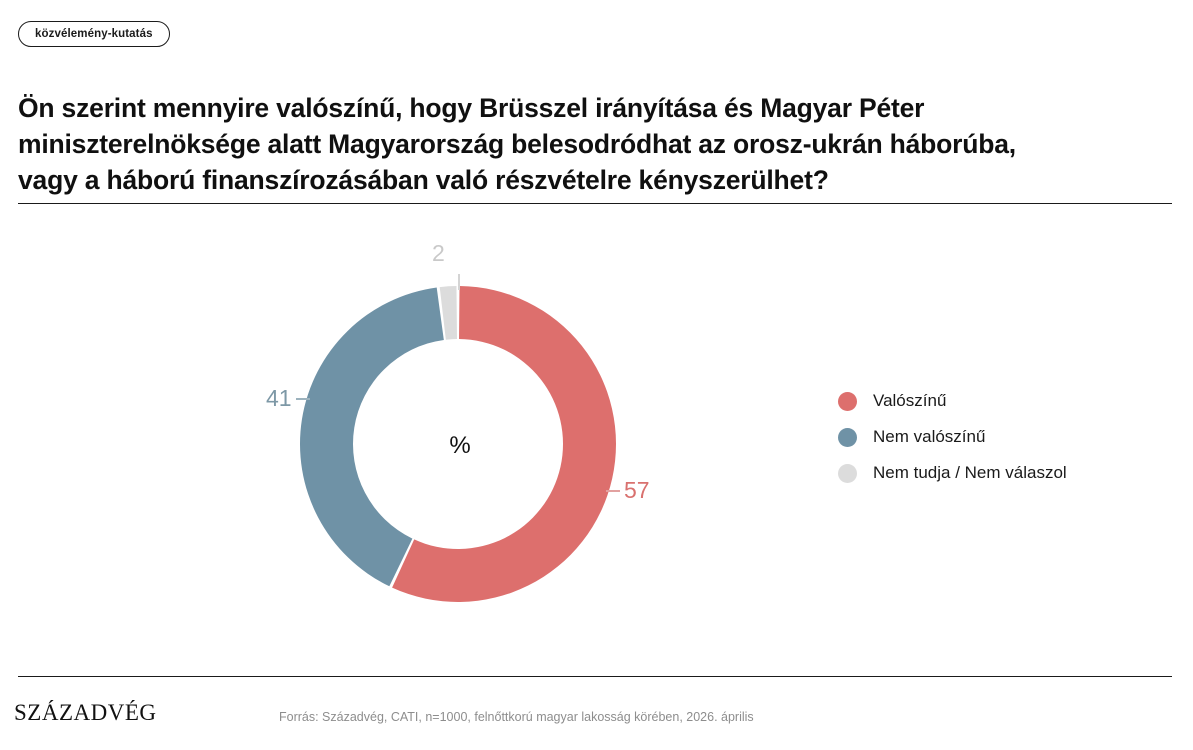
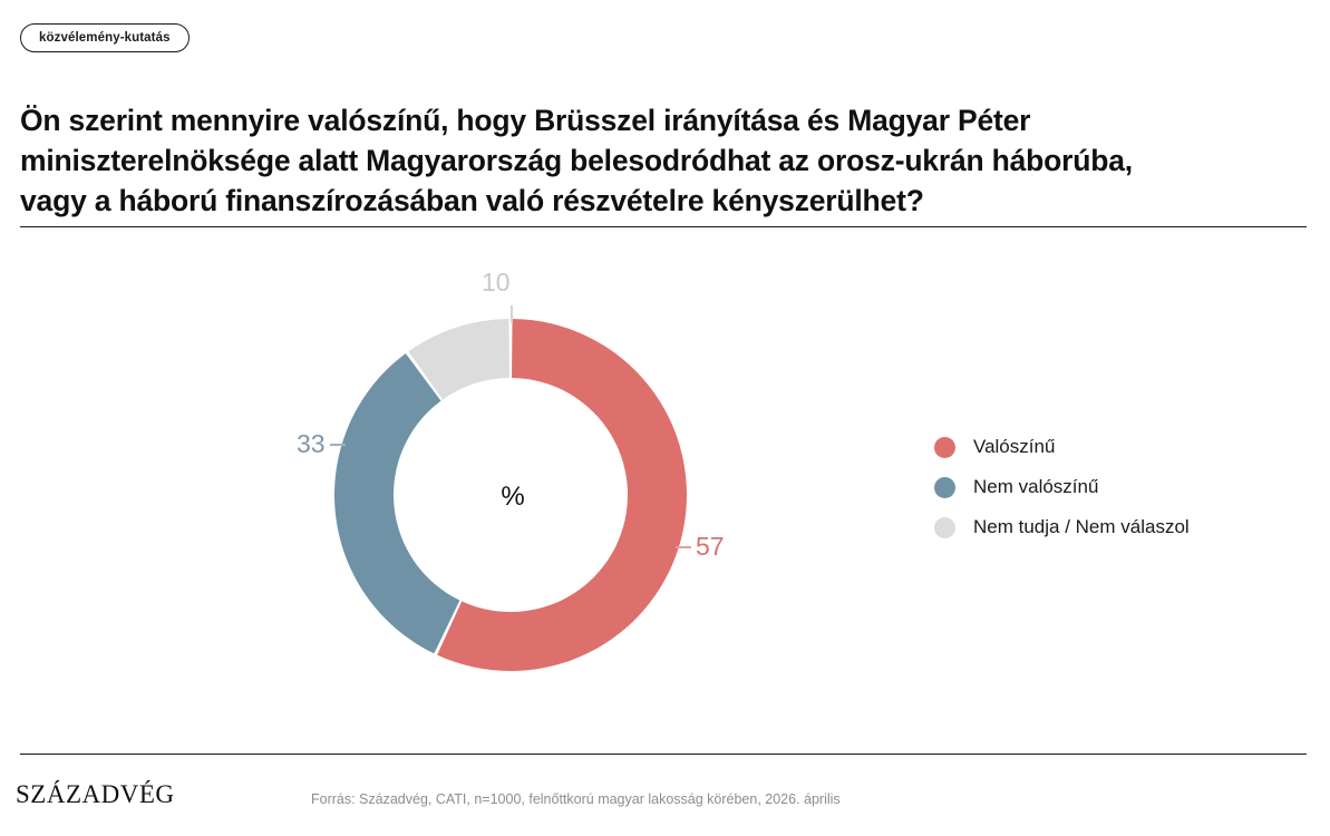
Nem valószínű: 41 -> 33
Nem tudja / Nem válaszol: 2 -> 10
